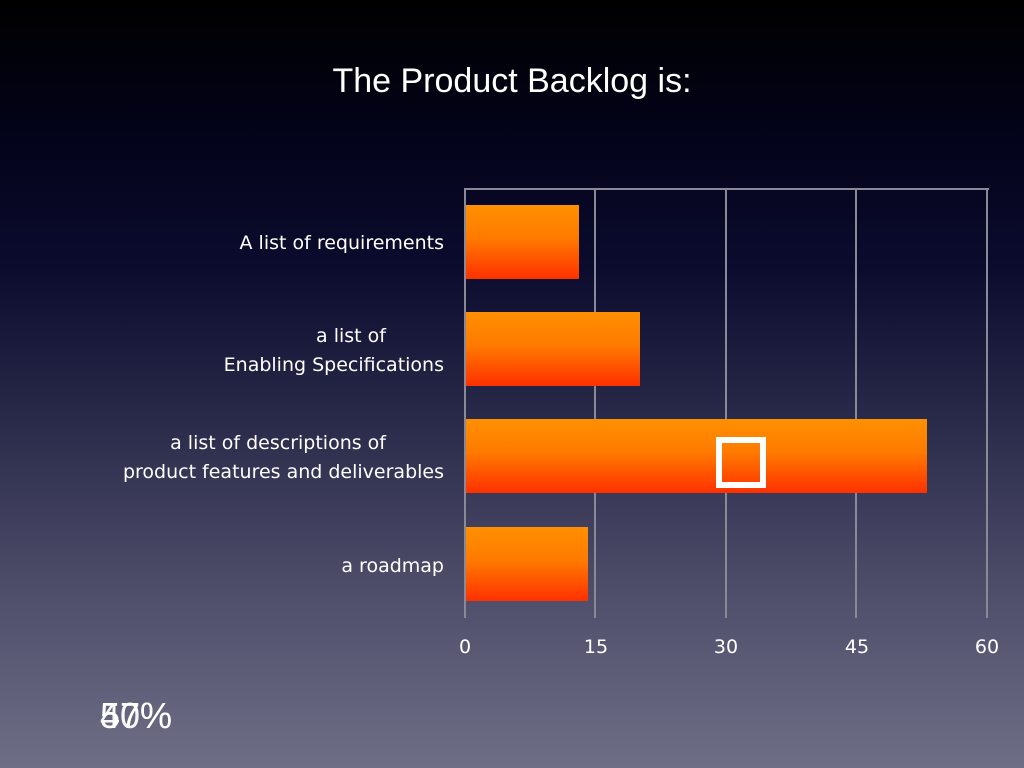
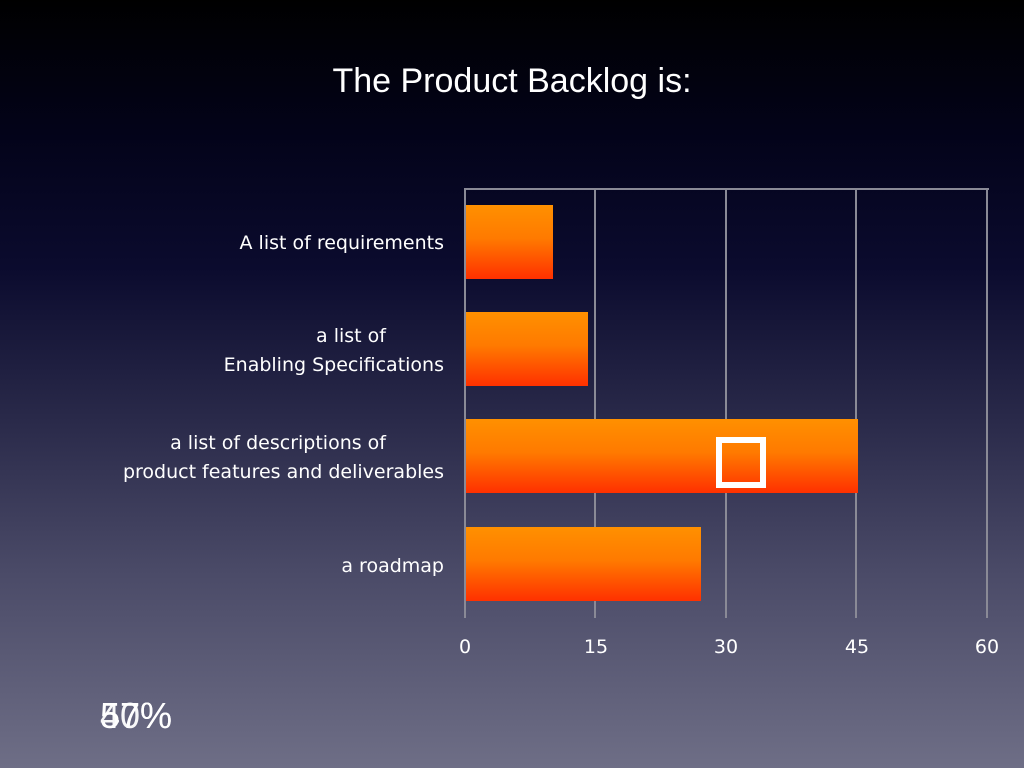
A list of requirements: 13 -> 10
a list of Enabling Specifications: 20 -> 14
a list of descriptions of product features and deliverables: 53 -> 45
a roadmap: 14 -> 27
